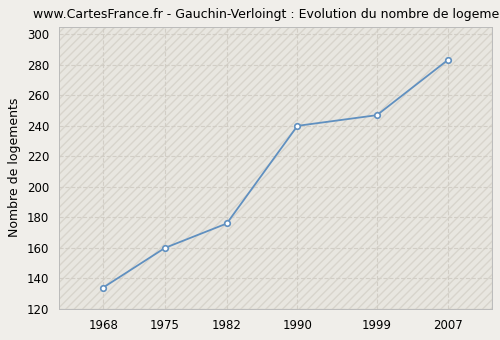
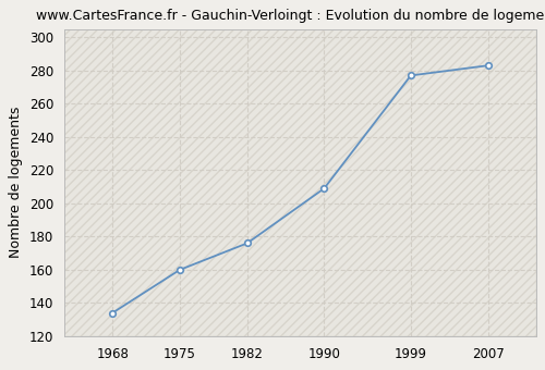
1990: 240 -> 209
1999: 247 -> 277
